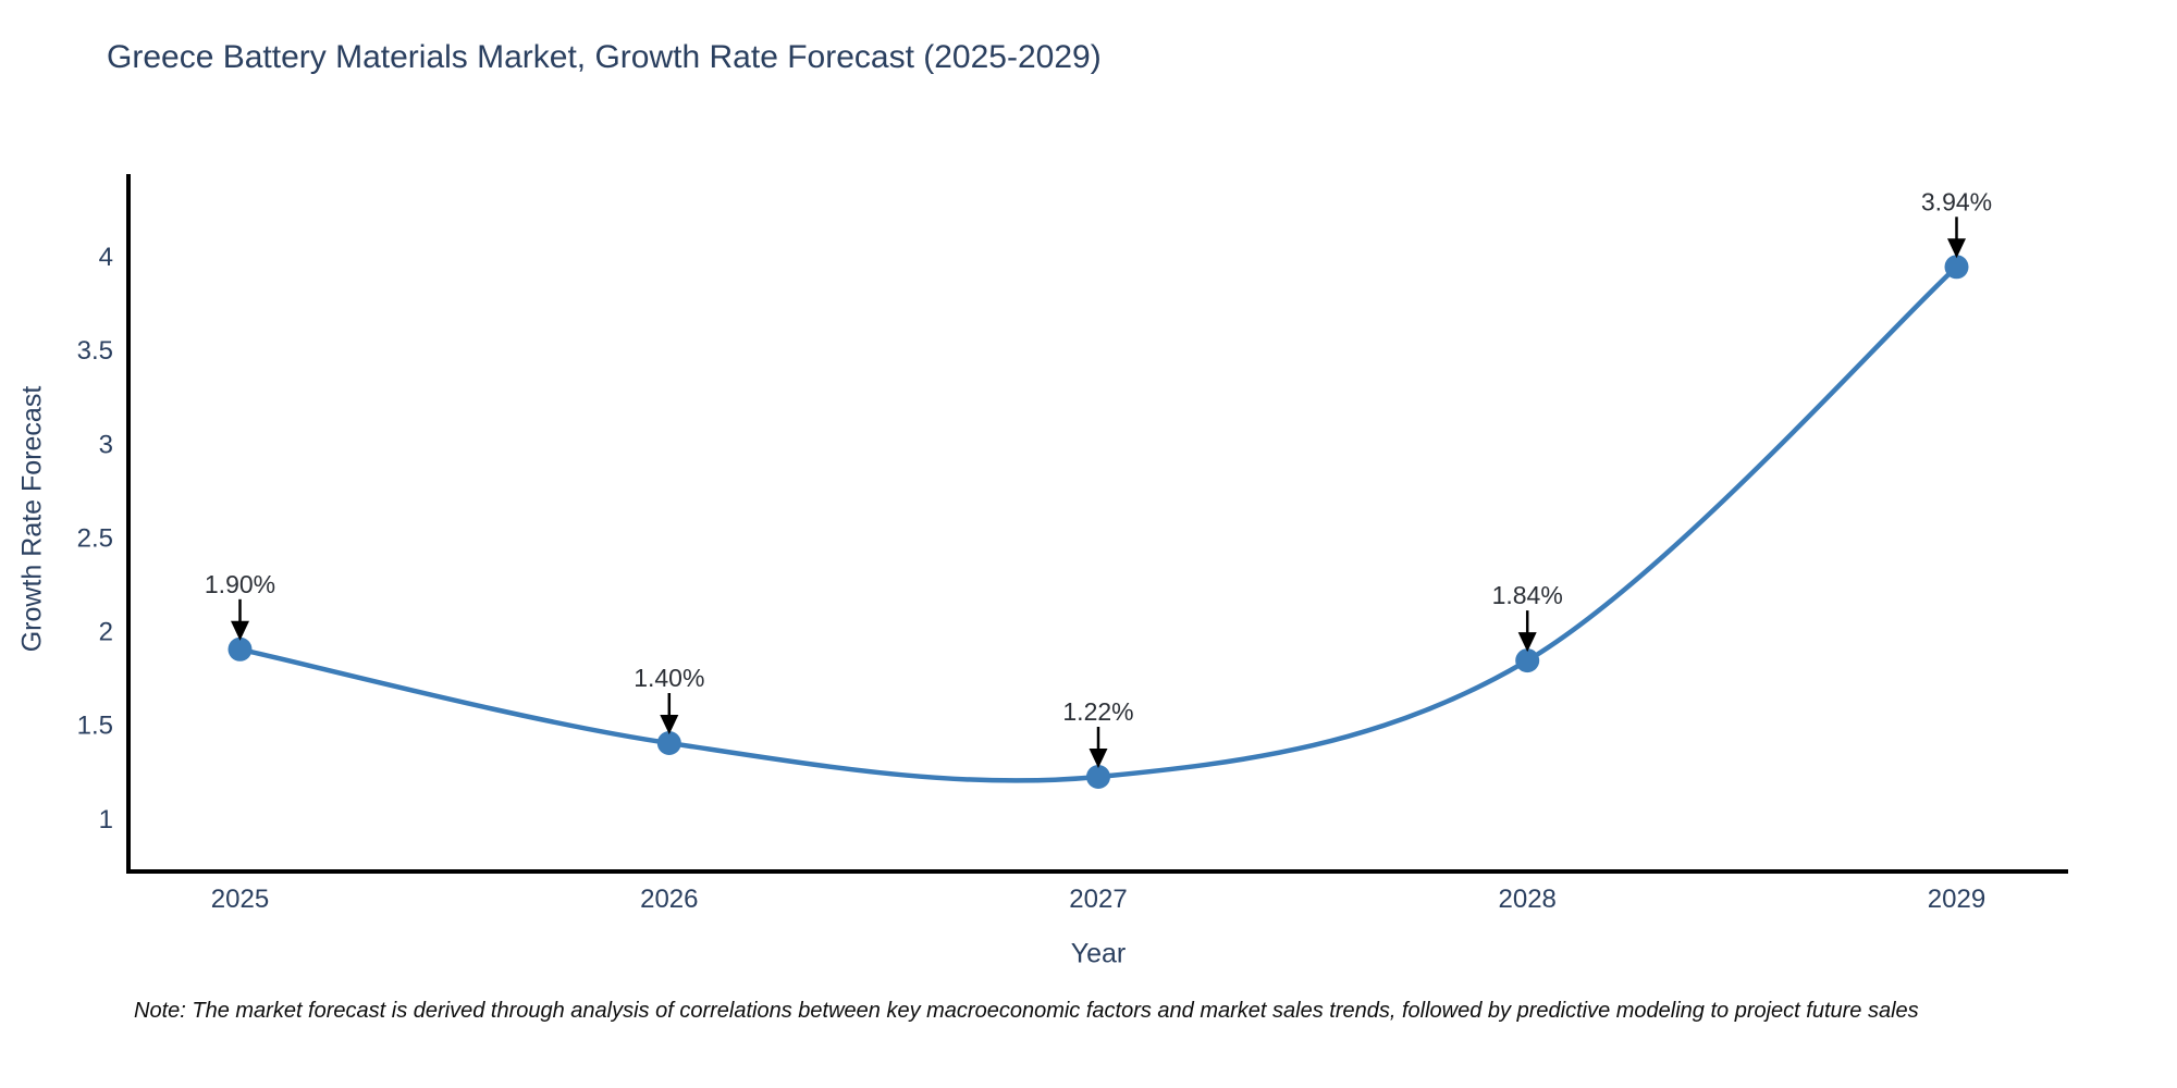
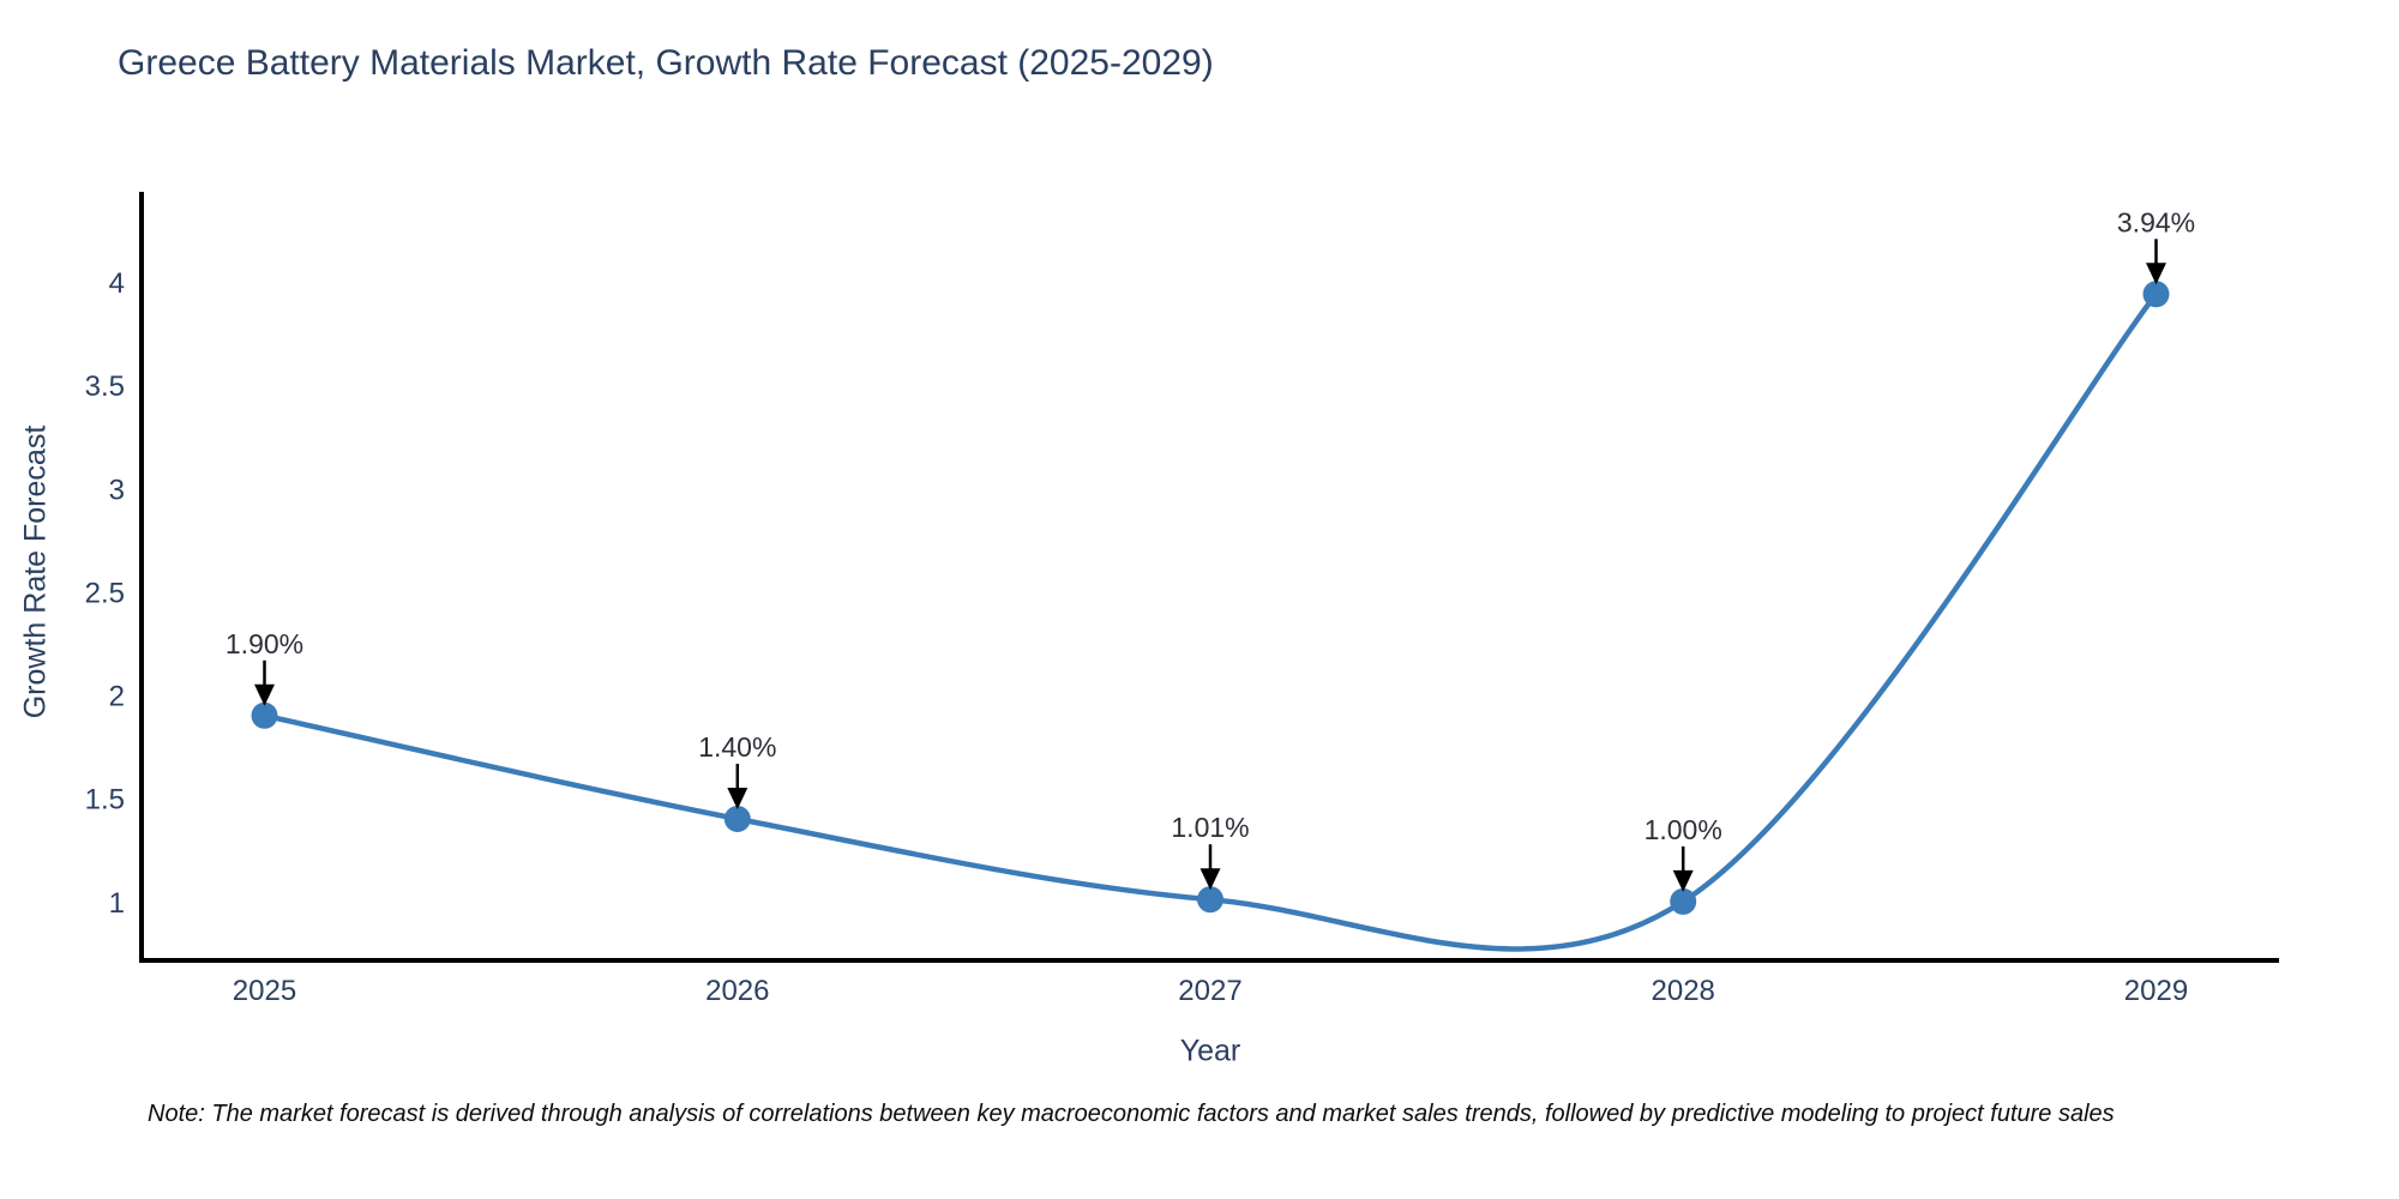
2027: 1.22% -> 1.01%
2028: 1.84% -> 1.00%
